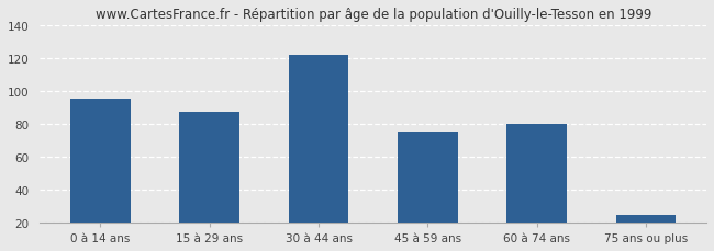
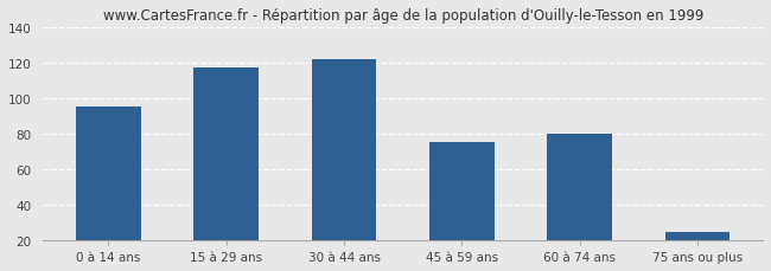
15 à 29 ans: 87 -> 117
